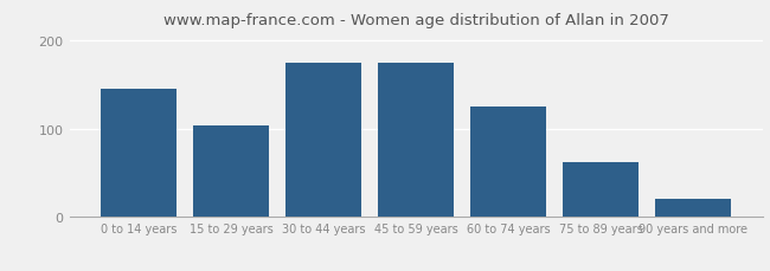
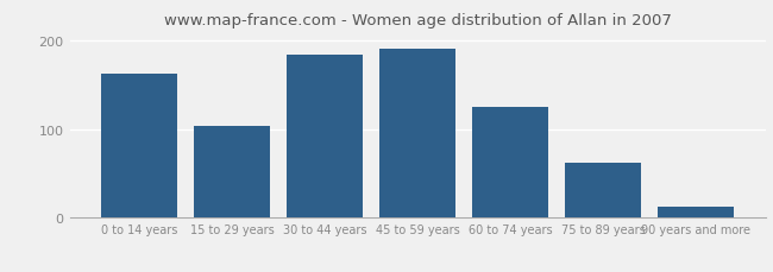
0 to 14 years: 145 -> 162
30 to 44 years: 175 -> 184
45 to 59 years: 175 -> 190
90 years and more: 20 -> 12
